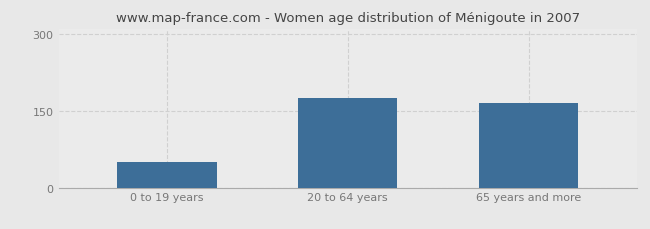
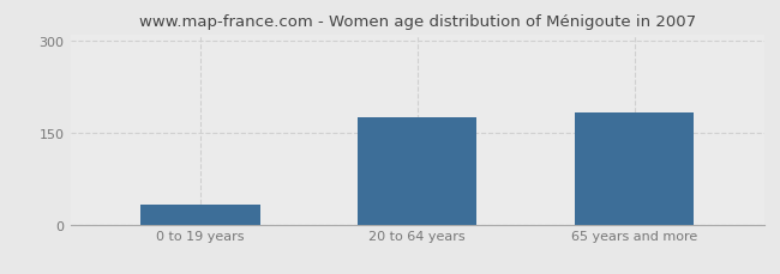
0 to 19 years: 50 -> 32
65 years and more: 165 -> 182
